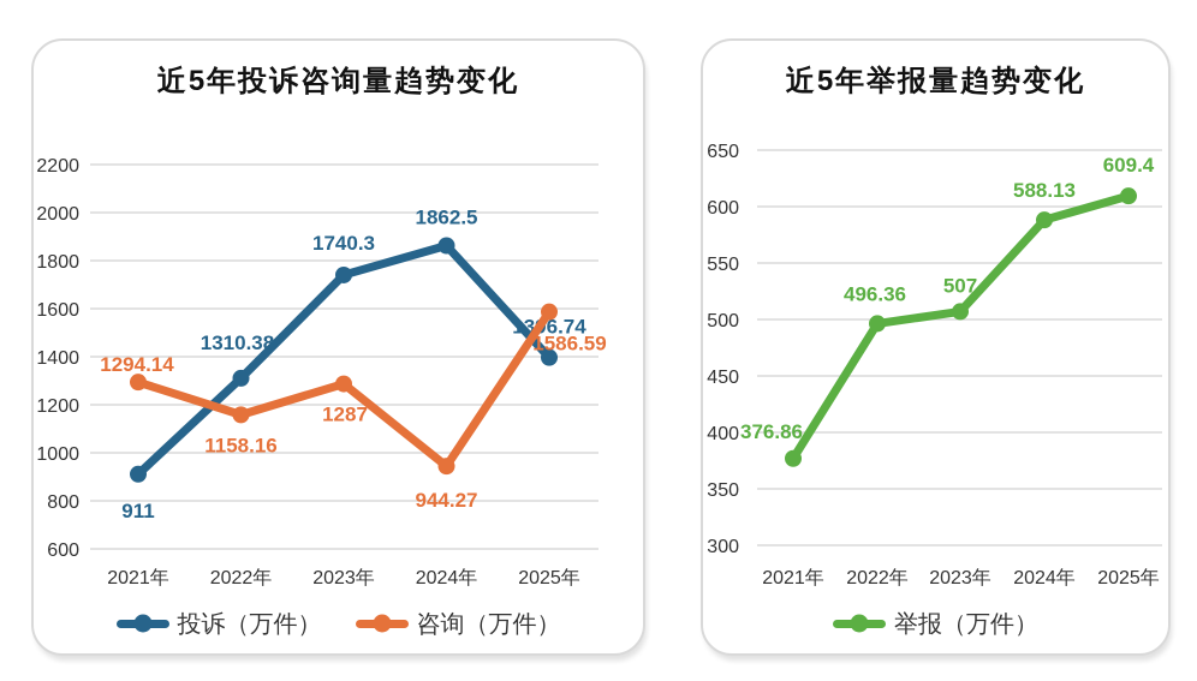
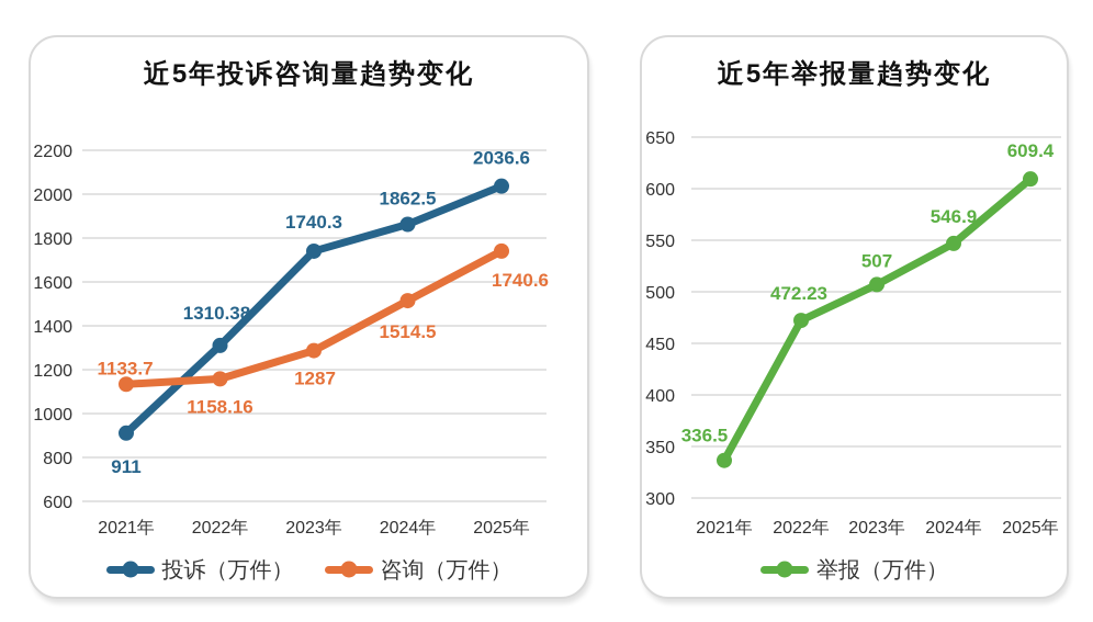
近5年投诉咨询量趋势变化/咨询（万件）/2021年: 1294.14 -> 1133.7
近5年投诉咨询量趋势变化/咨询（万件）/2024年: 944.27 -> 1514.5
近5年投诉咨询量趋势变化/投诉（万件）/2025年: 1396.74 -> 2036.6
近5年投诉咨询量趋势变化/咨询（万件）/2025年: 1586.59 -> 1740.6
近5年举报量趋势变化/2021年: 376.86 -> 336.5
近5年举报量趋势变化/2022年: 496.36 -> 472.23
近5年举报量趋势变化/2024年: 588.13 -> 546.9
